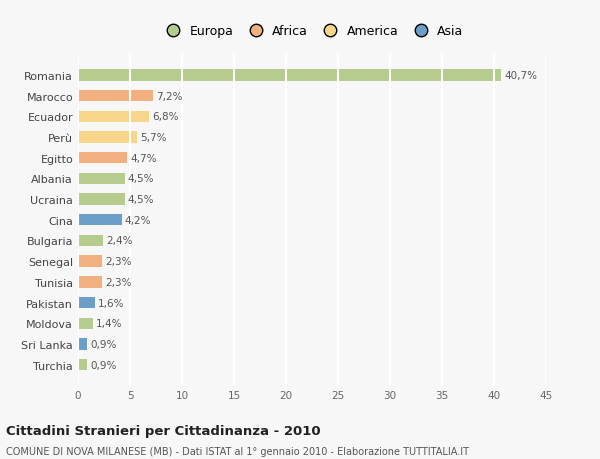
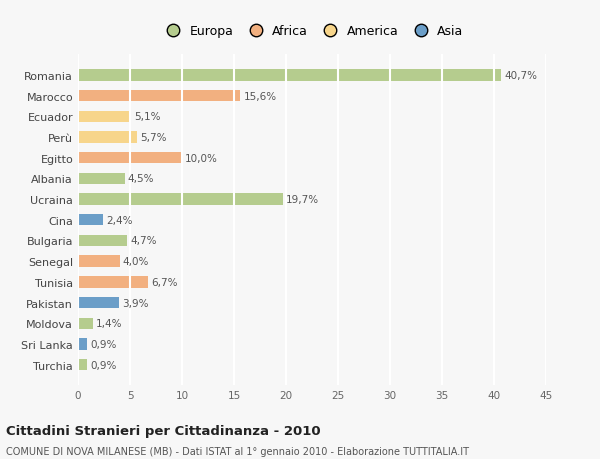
Marocco: 7,2% -> 15,6%
Ecuador: 6,8% -> 5,1%
Egitto: 4,7% -> 10,0%
Ucraina: 4,5% -> 19,7%
Cina: 4,2% -> 2,4%
Bulgaria: 2,4% -> 4,7%
Senegal: 2,3% -> 4,0%
Tunisia: 2,3% -> 6,7%
Pakistan: 1,6% -> 3,9%
